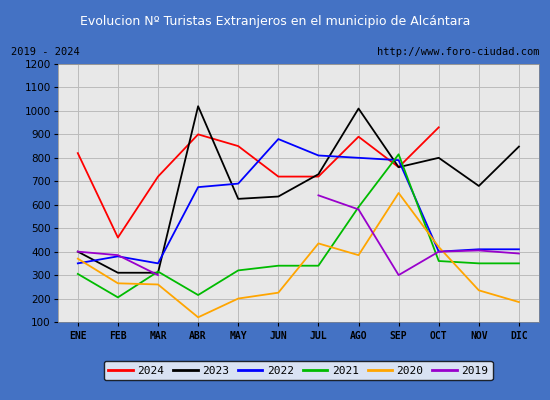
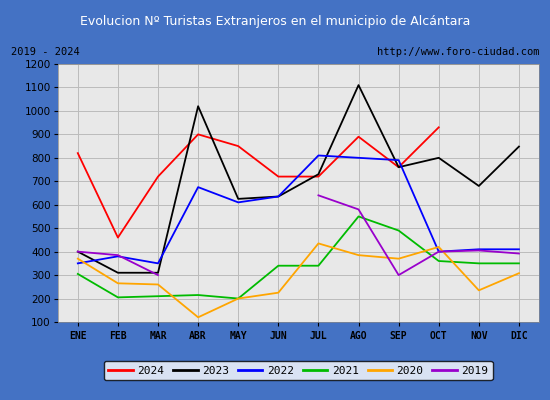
2021/MAR: 315 -> 210
2022/MAY: 690 -> 610
2021/MAY: 320 -> 200
2022/JUN: 880 -> 635
2023/AGO: 1010 -> 1110
2021/AGO: 590 -> 550
2021/SEP: 815 -> 490
2020/SEP: 650 -> 370
2020/DIC: 185 -> 308
